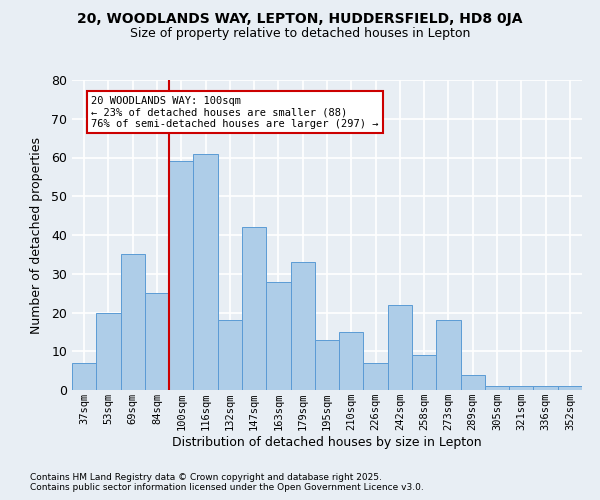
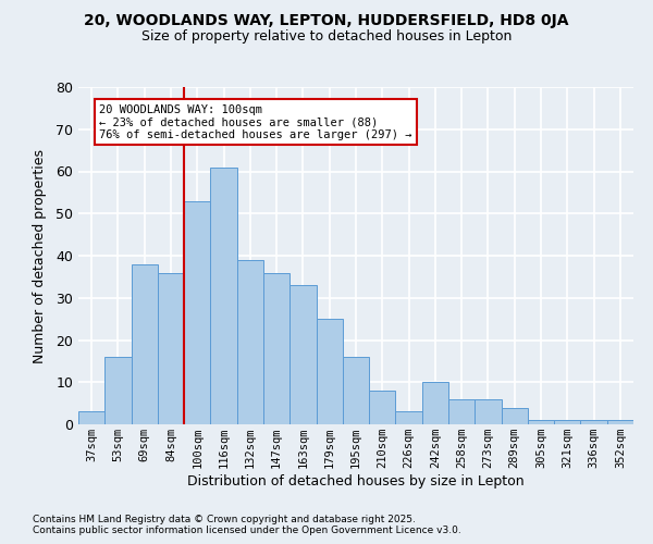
37sqm: 7 -> 3
53sqm: 20 -> 16
69sqm: 35 -> 38
84sqm: 25 -> 36
100sqm: 59 -> 53
132sqm: 18 -> 39
147sqm: 42 -> 36
163sqm: 28 -> 33
179sqm: 33 -> 25
195sqm: 13 -> 16
210sqm: 15 -> 8
226sqm: 7 -> 3
242sqm: 22 -> 10
258sqm: 9 -> 6
273sqm: 18 -> 6
